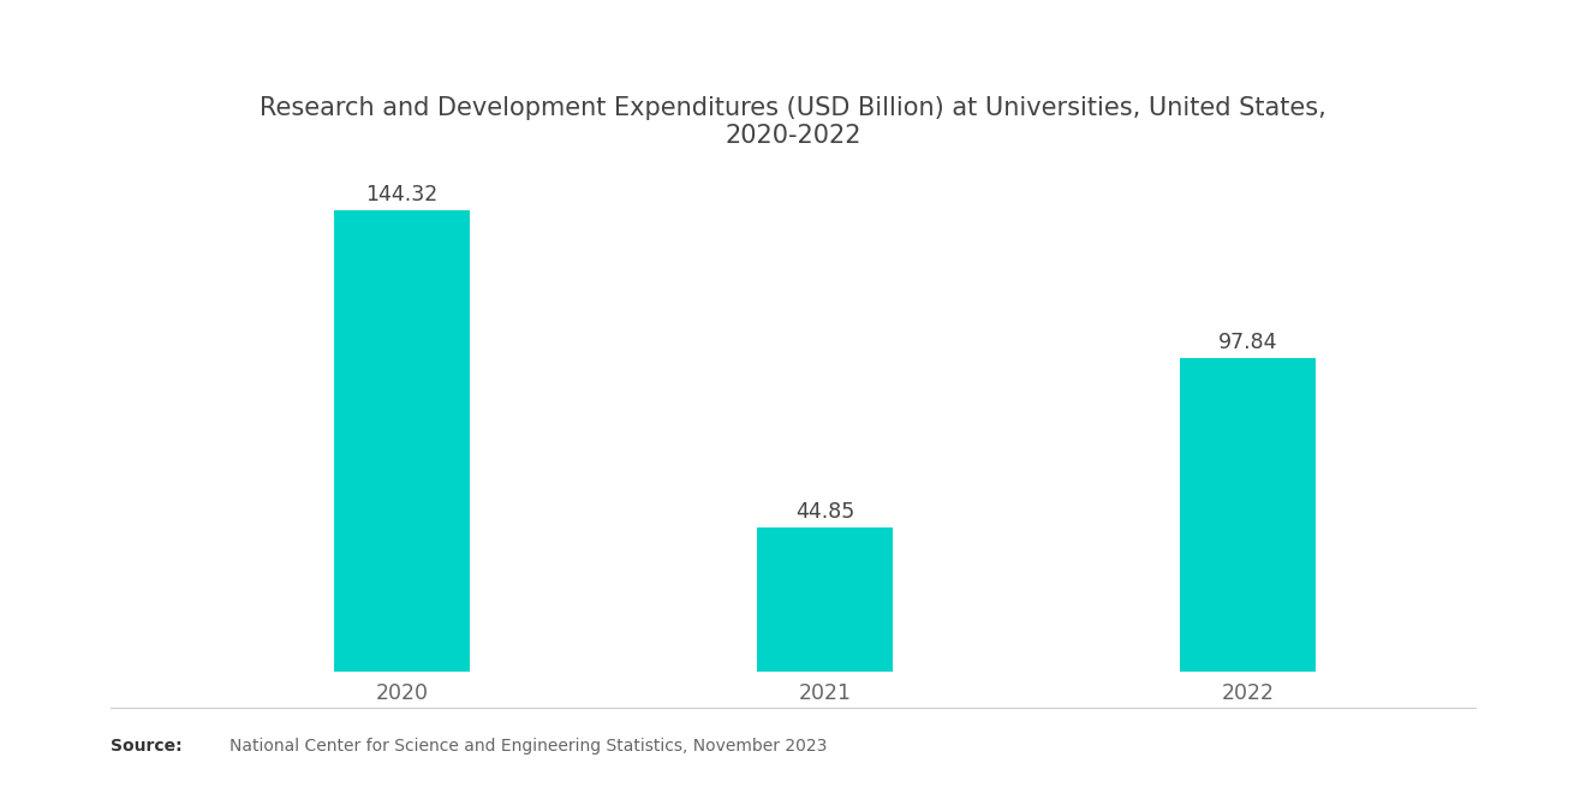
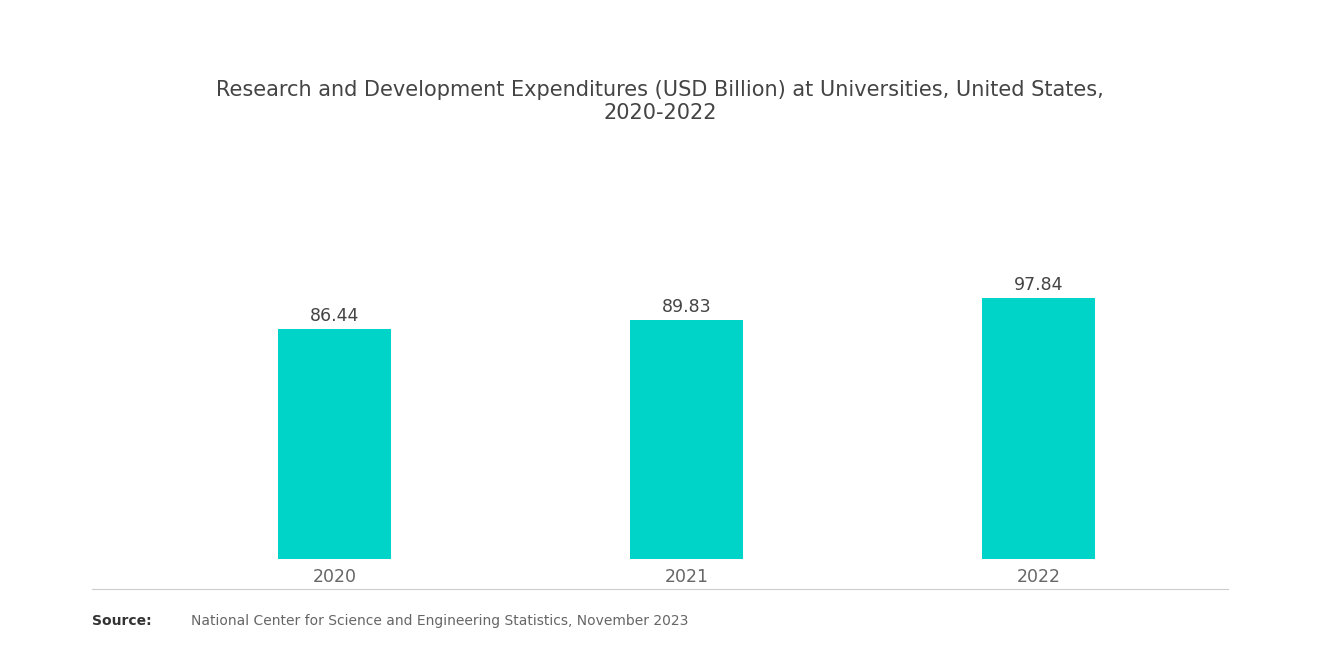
2020: 144.32 -> 86.44
2021: 44.85 -> 89.83
